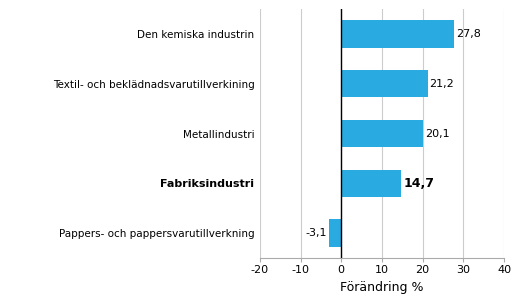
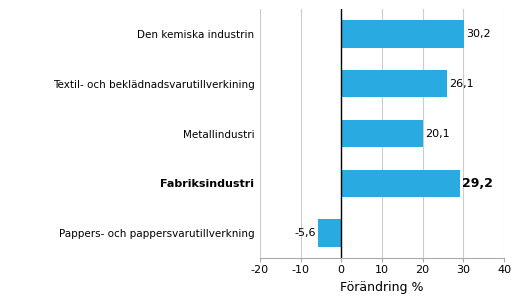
Den kemiska industrin: 27,8 -> 30,2
Textil- och beklädnadsvarutillverkining: 21,2 -> 26,1
Fabriksindustri: 14,7 -> 29,2
Pappers- och pappersvarutillverkning: -3,1 -> -5,6
